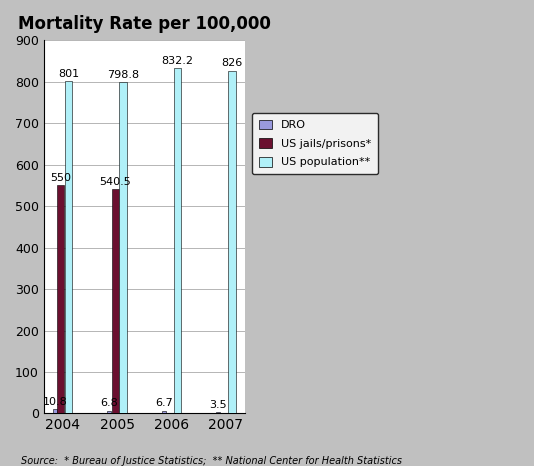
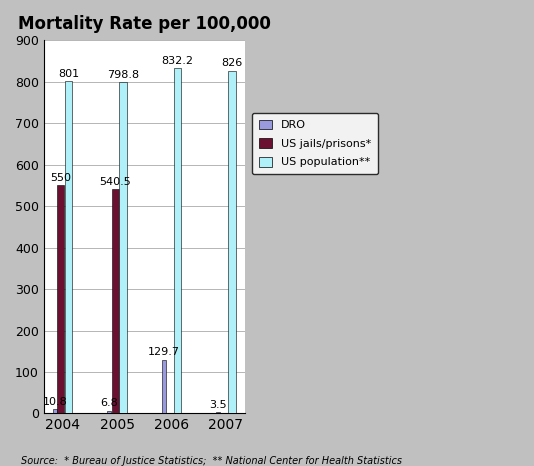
DRO/2006: 6.7 -> 129.7
